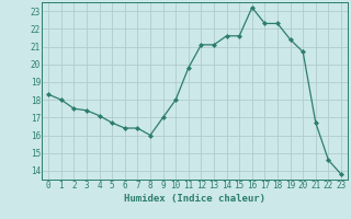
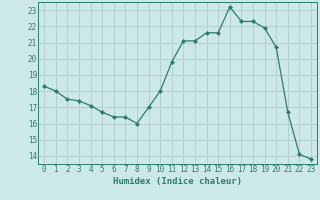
19: 21.4 -> 21.9
22: 14.6 -> 14.1
